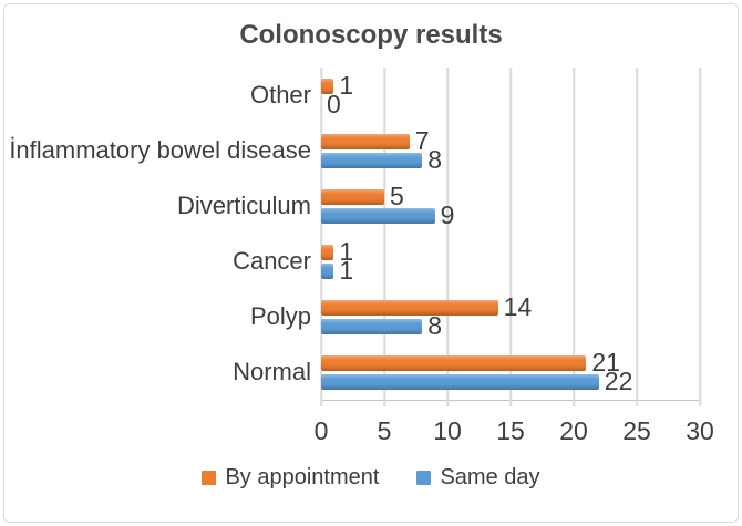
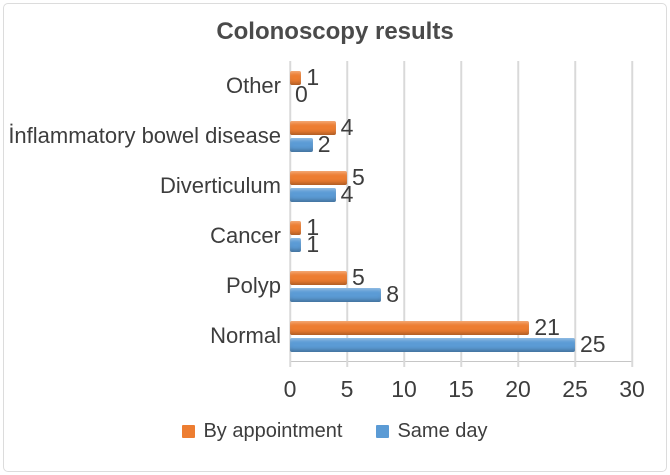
By appointment/İnflammatory bowel disease: 7 -> 4
Same day/İnflammatory bowel disease: 8 -> 2
Same day/Diverticulum: 9 -> 4
By appointment/Polyp: 14 -> 5
Same day/Normal: 22 -> 25
